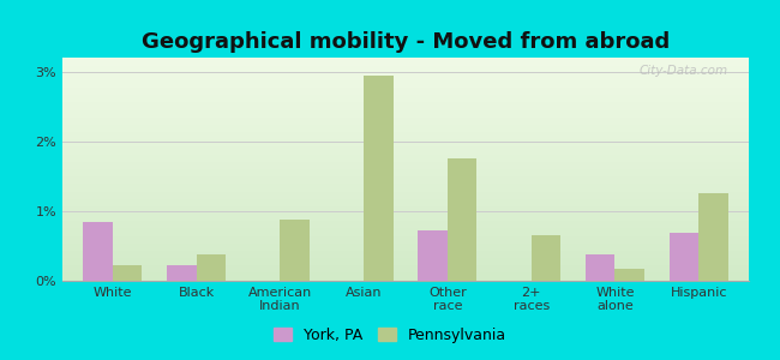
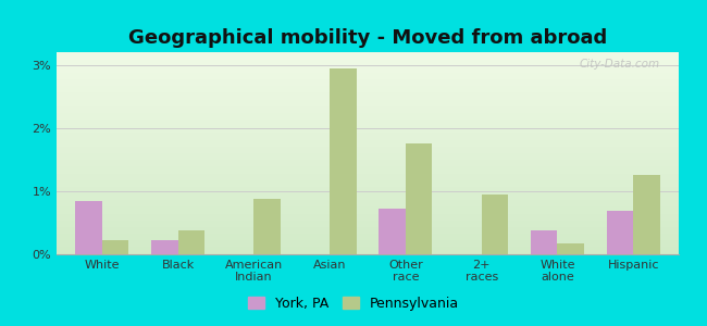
Pennsylvania/2+ races: 0.66% -> 0.95%
